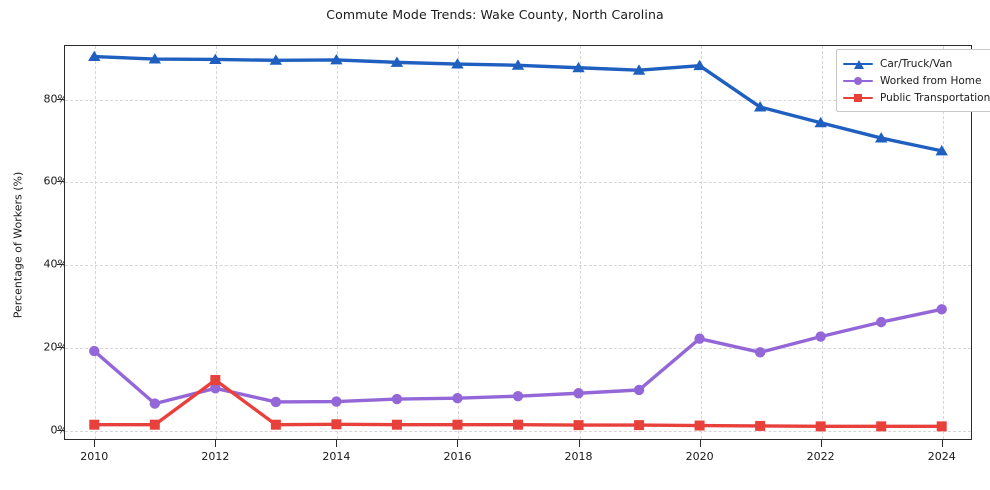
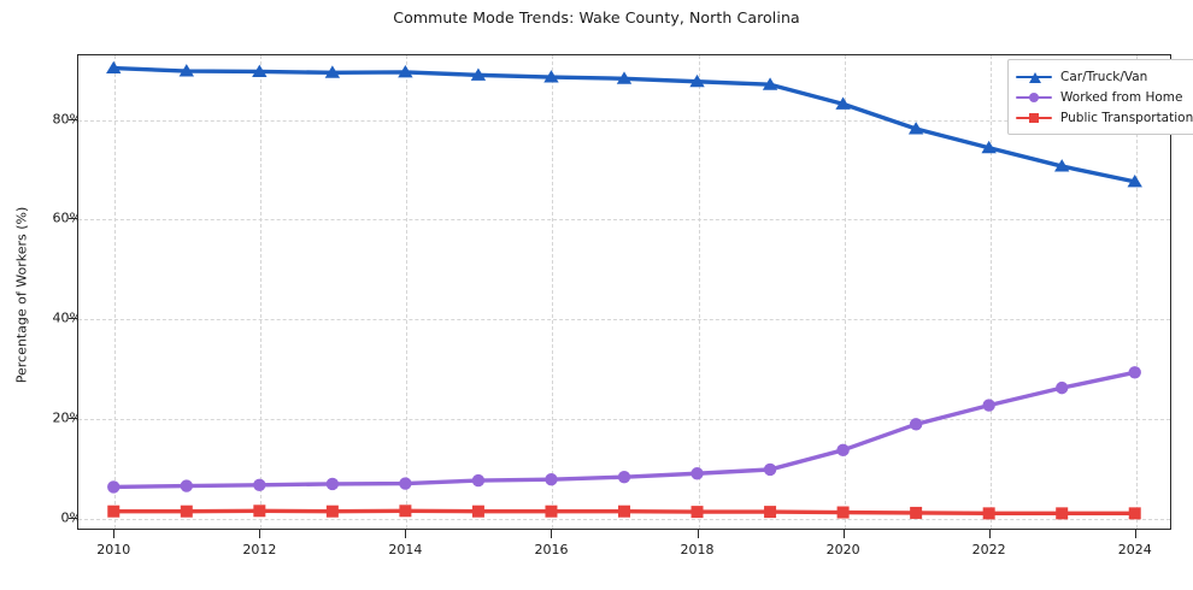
Worked from Home/2010: 19% -> 6%
Worked from Home/2012: 10% -> 6%
Public Transportation/2012: 12% -> 1%
Car/Truck/Van/2020: 88% -> 83%
Worked from Home/2020: 22% -> 14%
